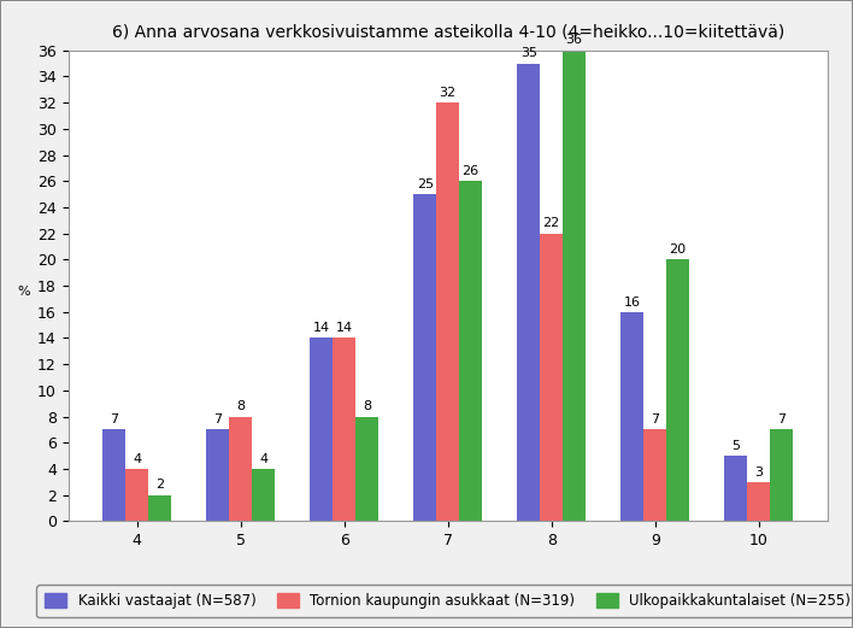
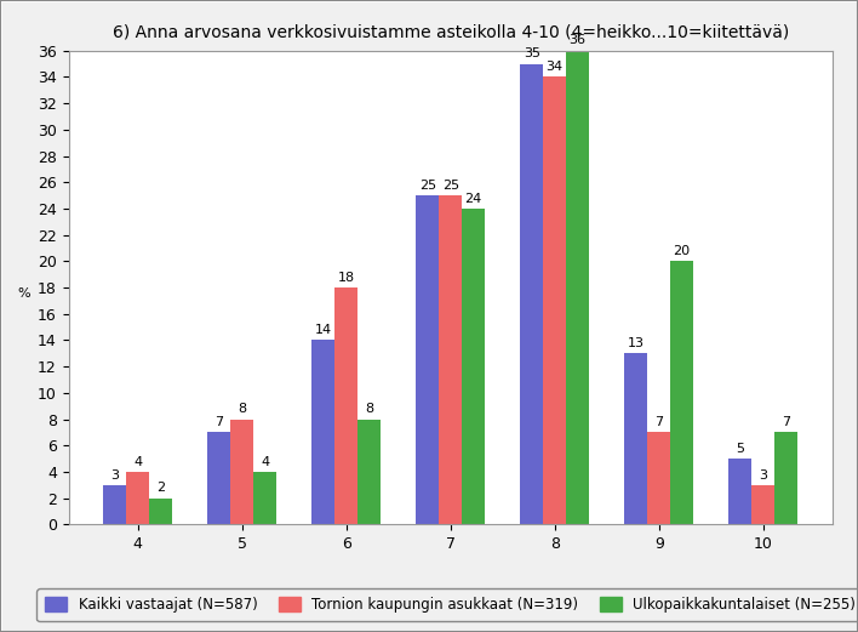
Kaikki vastaajat (N=587)/4: 7 -> 3
Tornion kaupungin asukkaat (N=319)/6: 14 -> 18
Tornion kaupungin asukkaat (N=319)/7: 32 -> 25
Ulkopaikkakuntalaiset (N=255)/7: 26 -> 24
Tornion kaupungin asukkaat (N=319)/8: 22 -> 34
Kaikki vastaajat (N=587)/9: 16 -> 13
